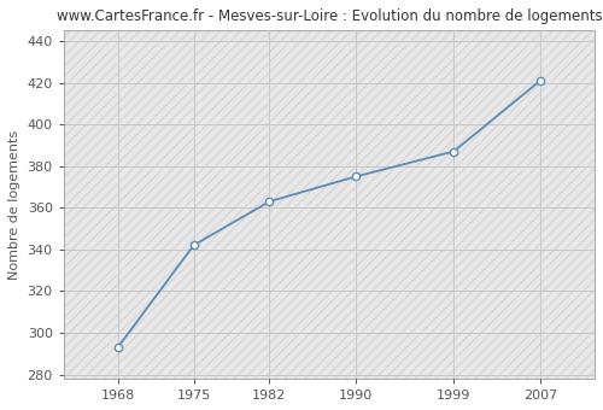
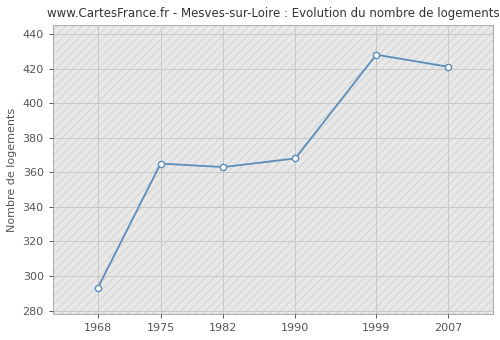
1975: 342 -> 365
1990: 375 -> 368
1999: 387 -> 428
